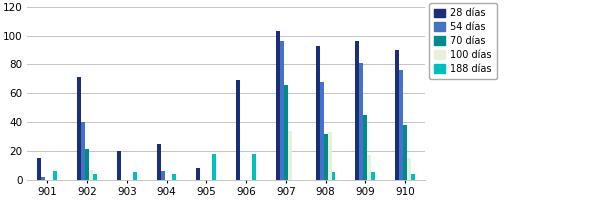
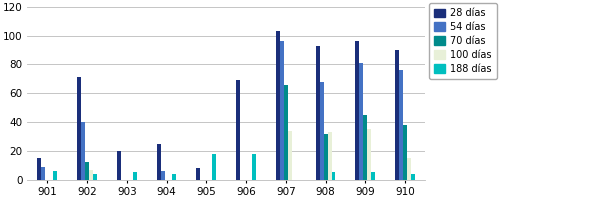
54 días/901: 2 -> 9
70 días/902: 21 -> 12
100 días/909: 17 -> 35
